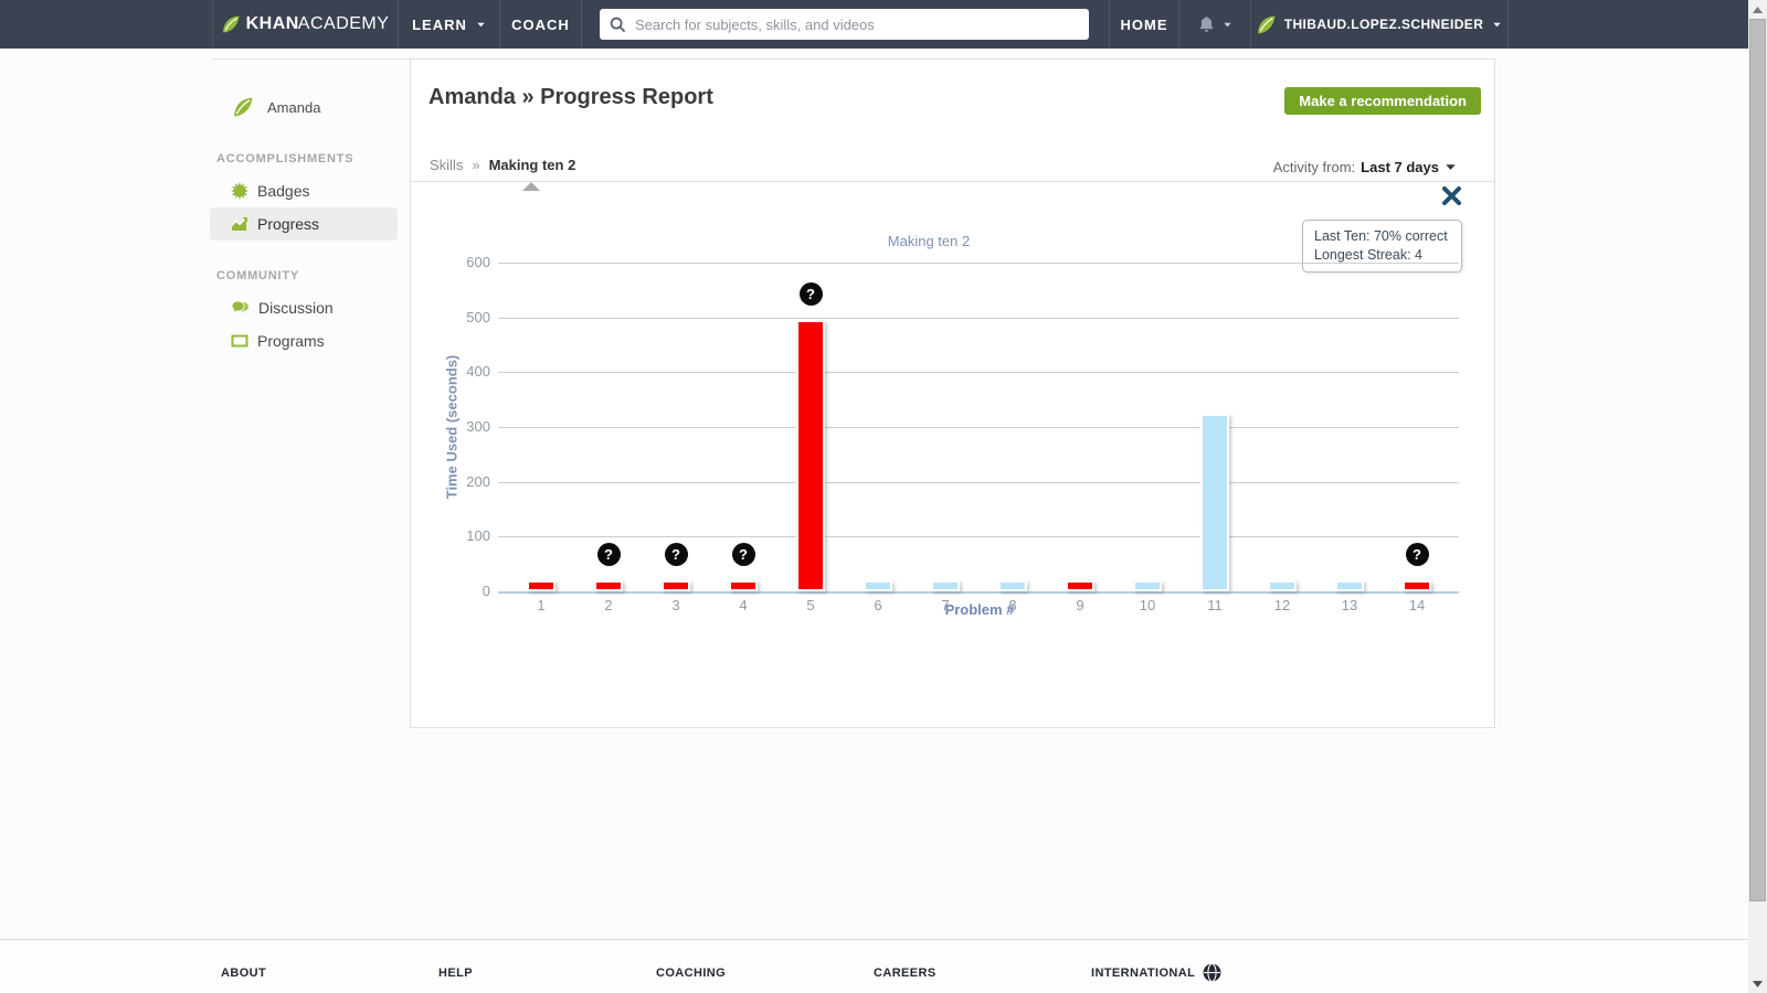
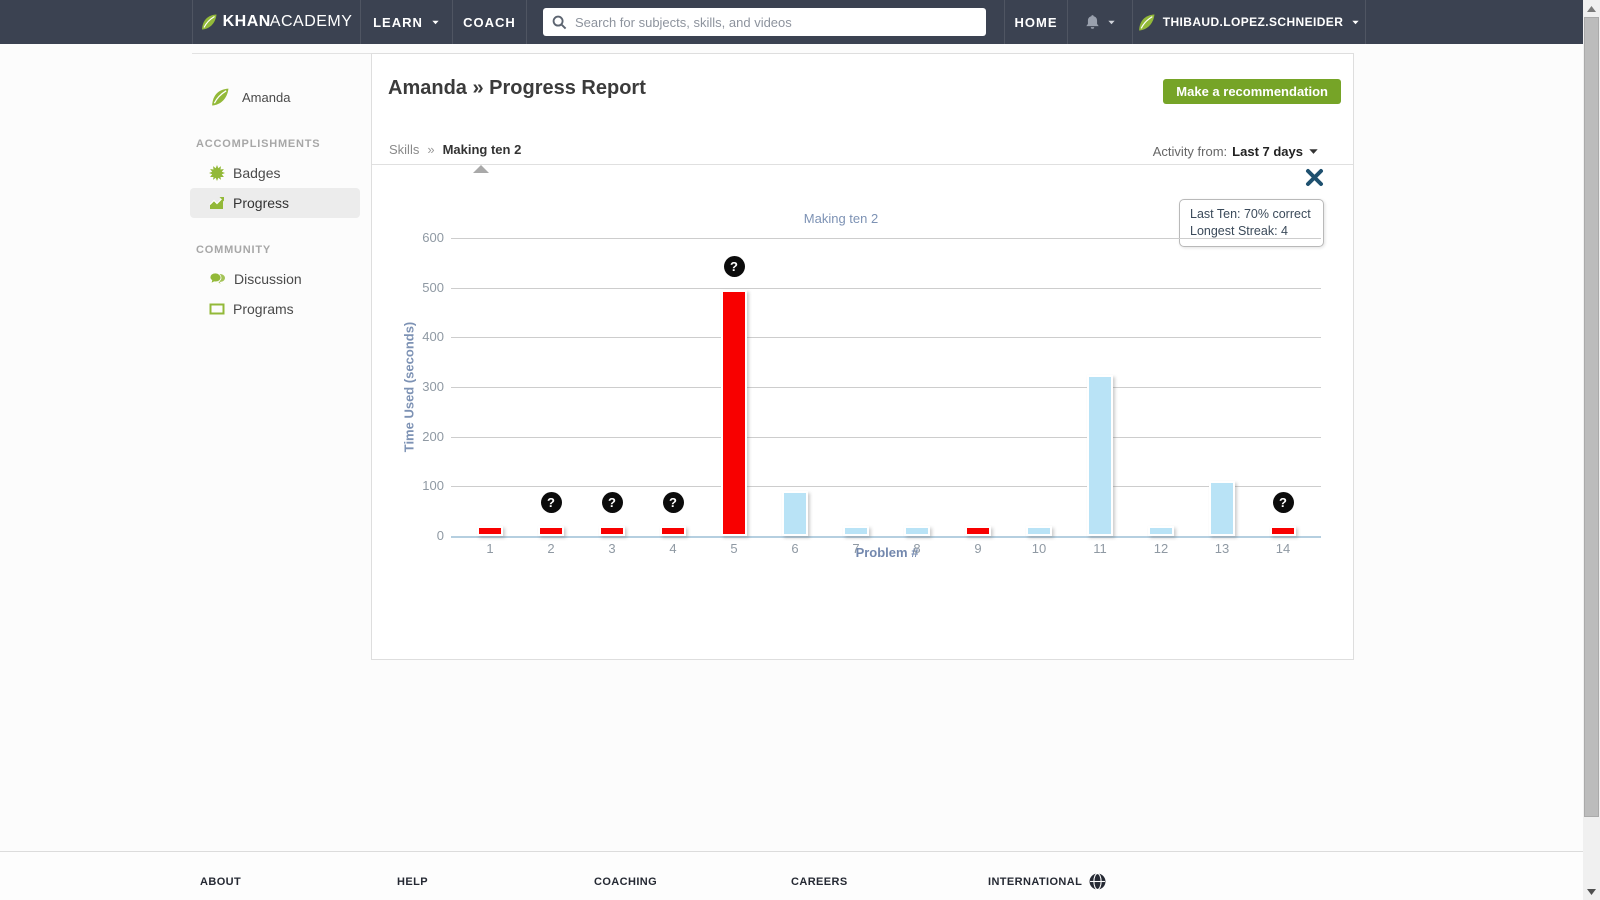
6: 20 -> 90
13: 20 -> 110
